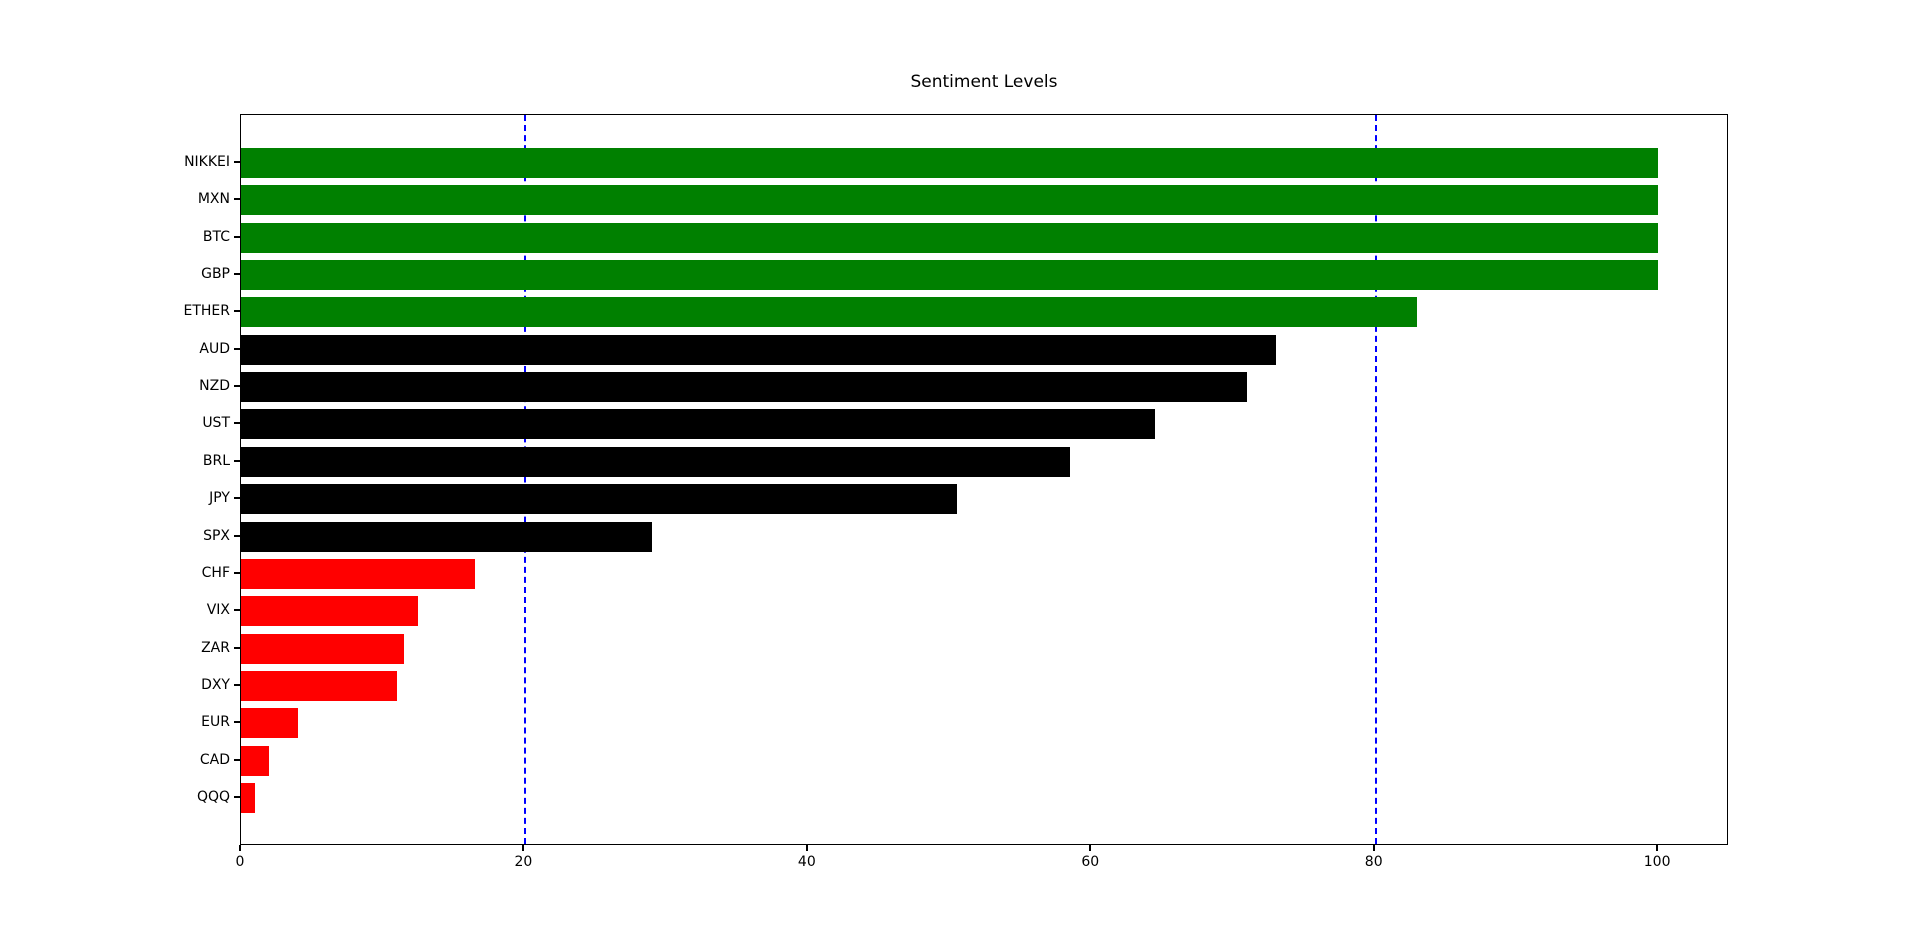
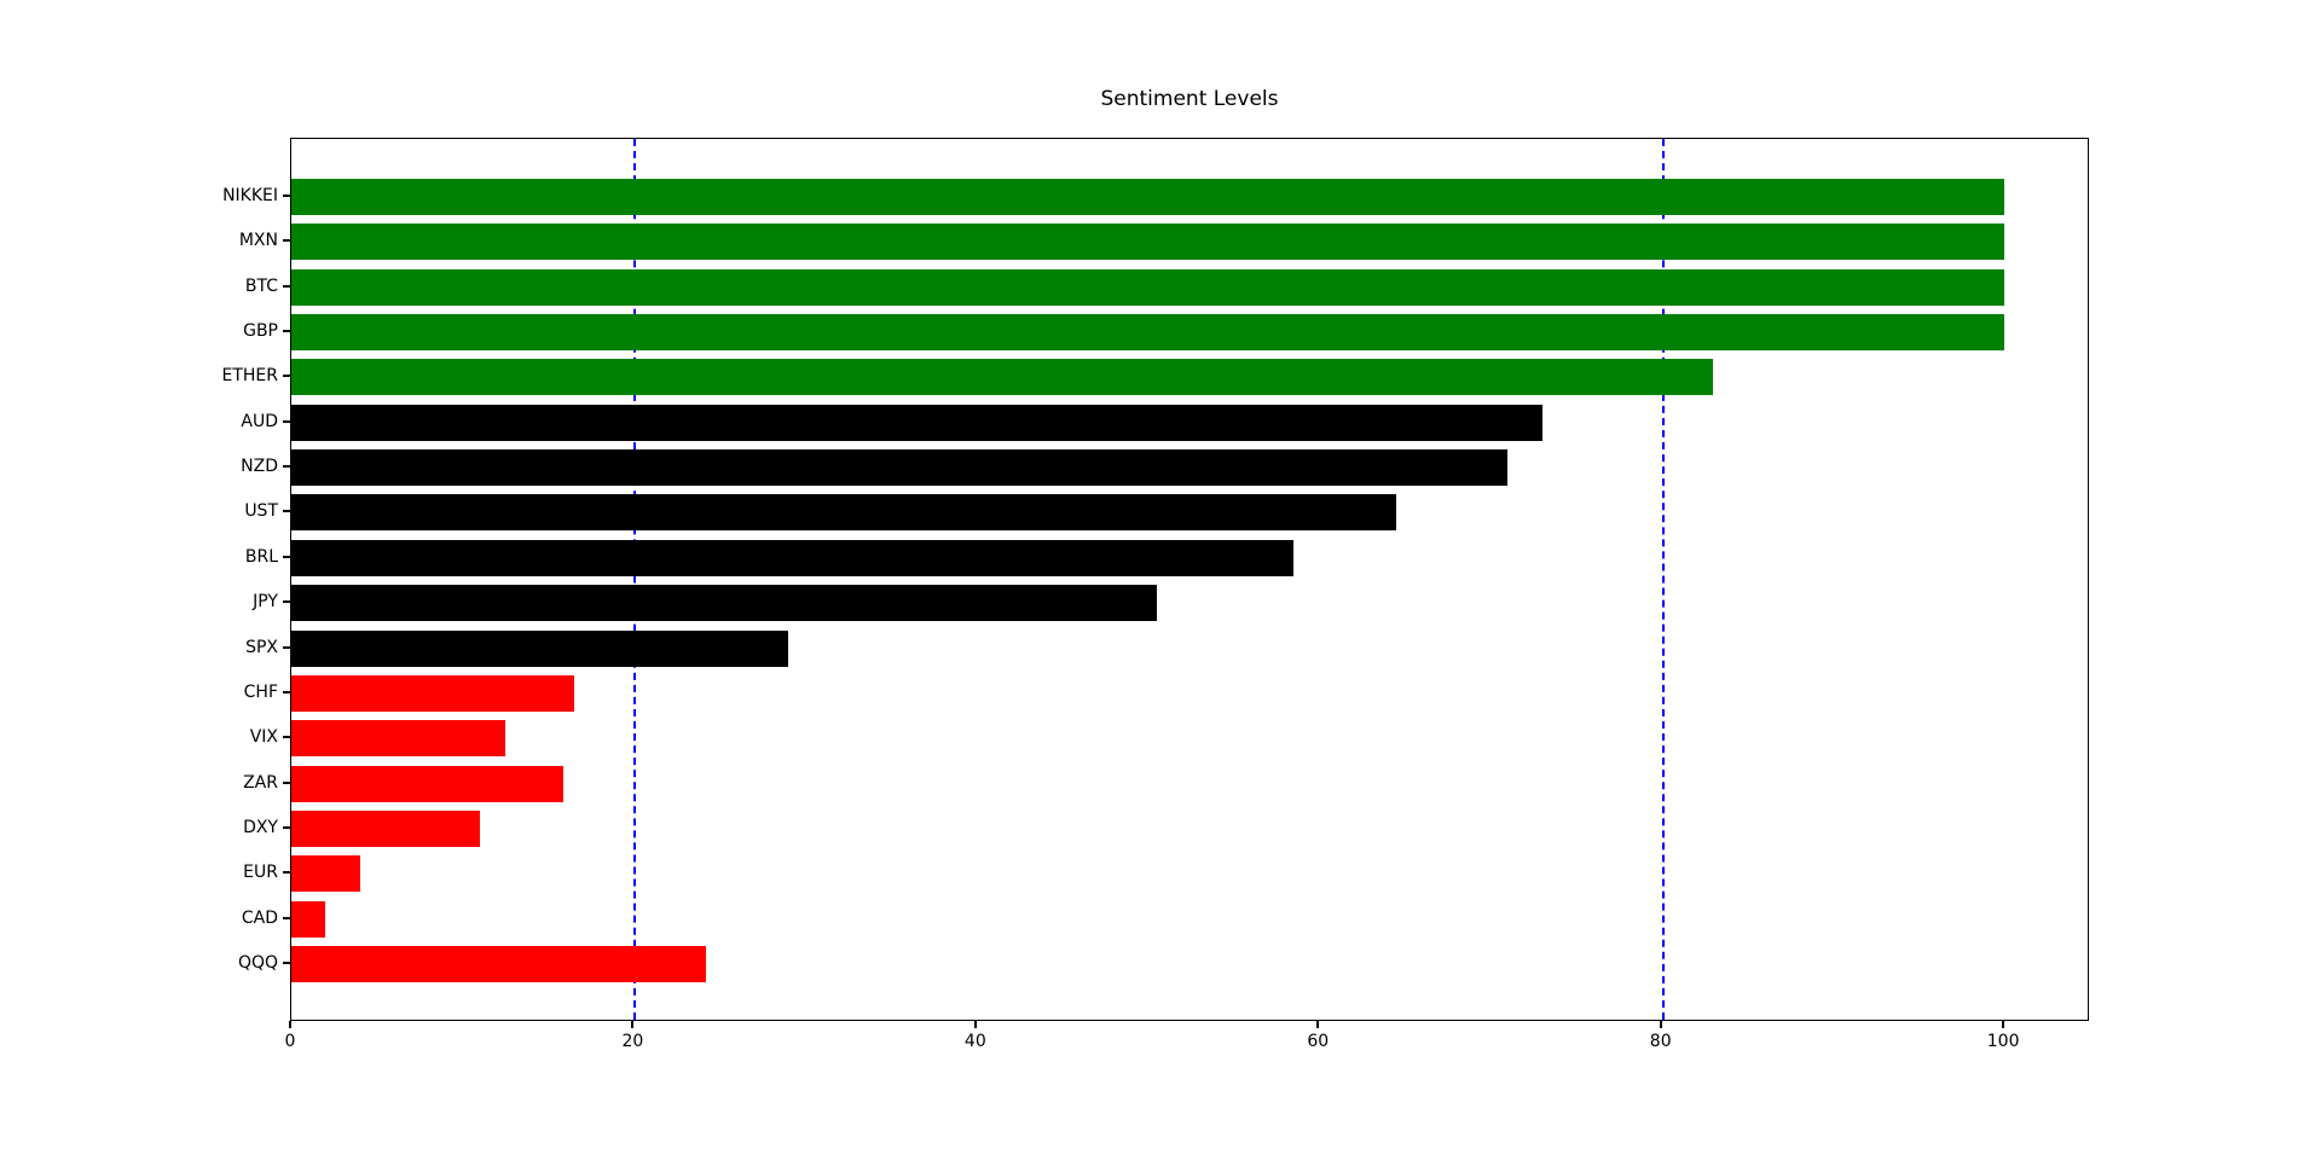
ZAR: 11.5 -> 15.9
QQQ: 1.0 -> 24.2
